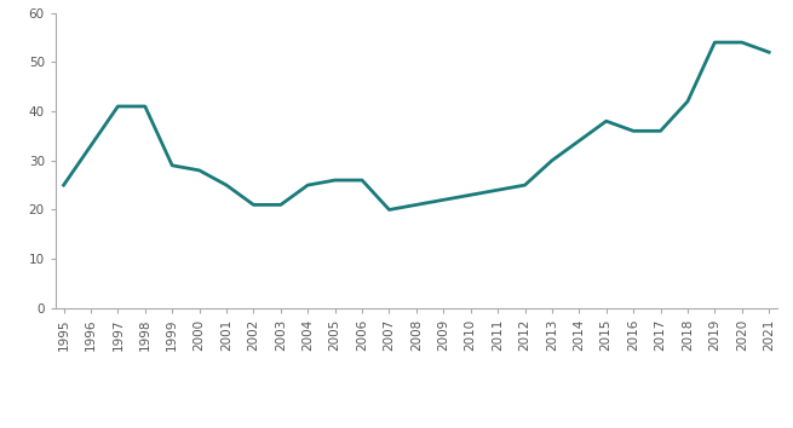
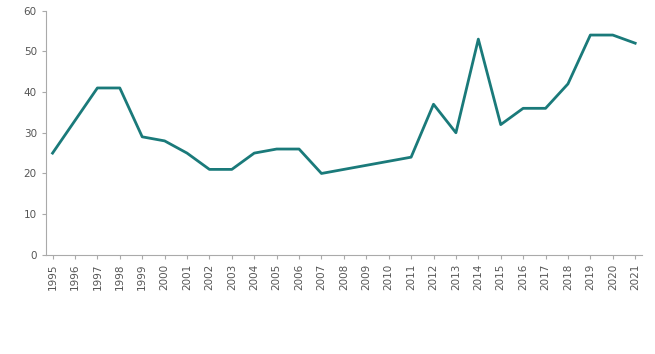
2012: 25 -> 37
2014: 34 -> 53
2015: 38 -> 32
